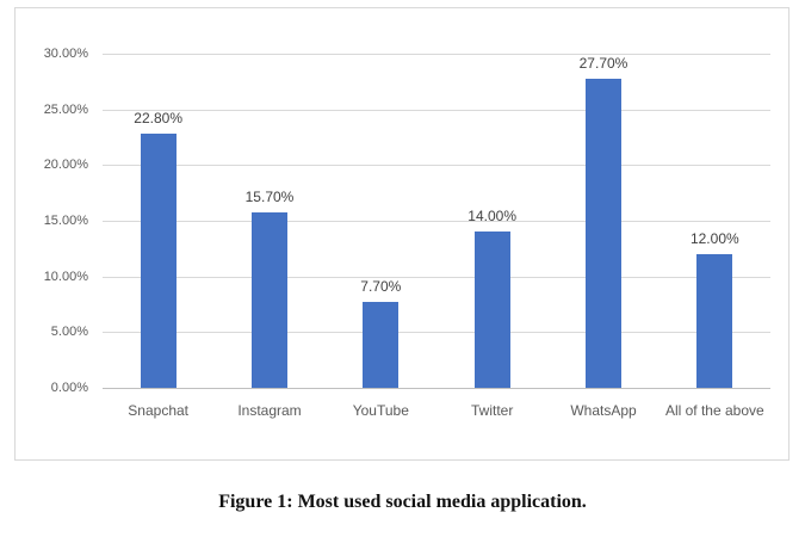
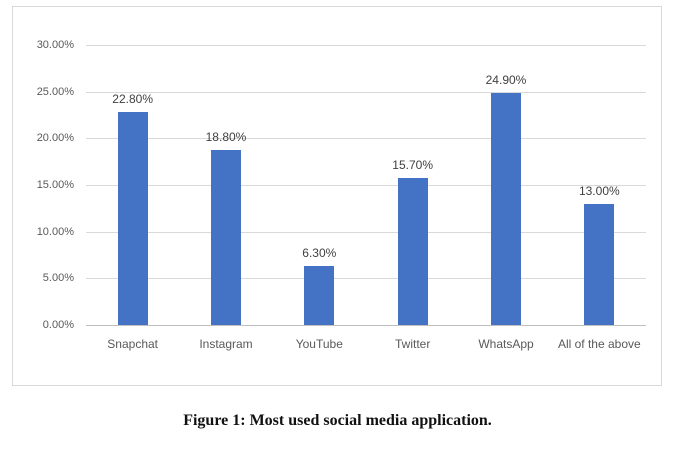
Instagram: 15.70% -> 18.80%
YouTube: 7.70% -> 6.30%
Twitter: 14.00% -> 15.70%
WhatsApp: 27.70% -> 24.90%
All of the above: 12.00% -> 13.00%
